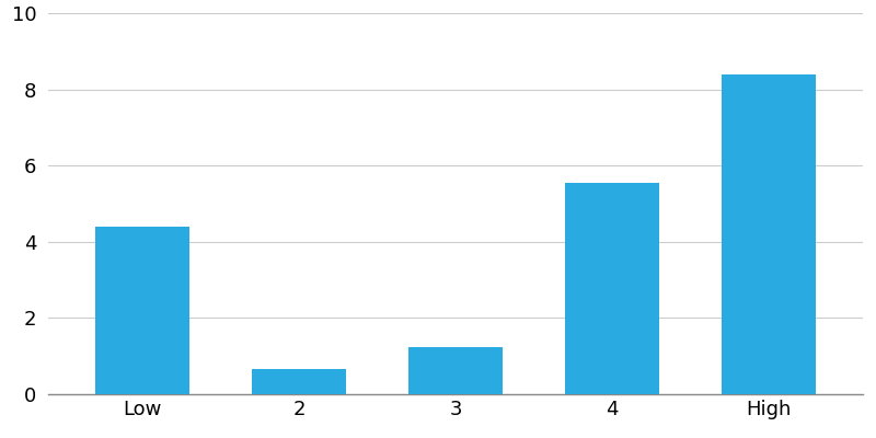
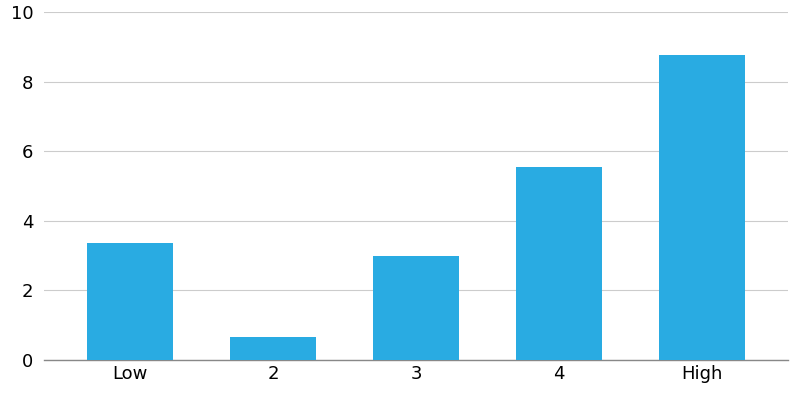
Low: 4.40 -> 3.35
3: 1.25 -> 3.00
High: 8.40 -> 8.75
